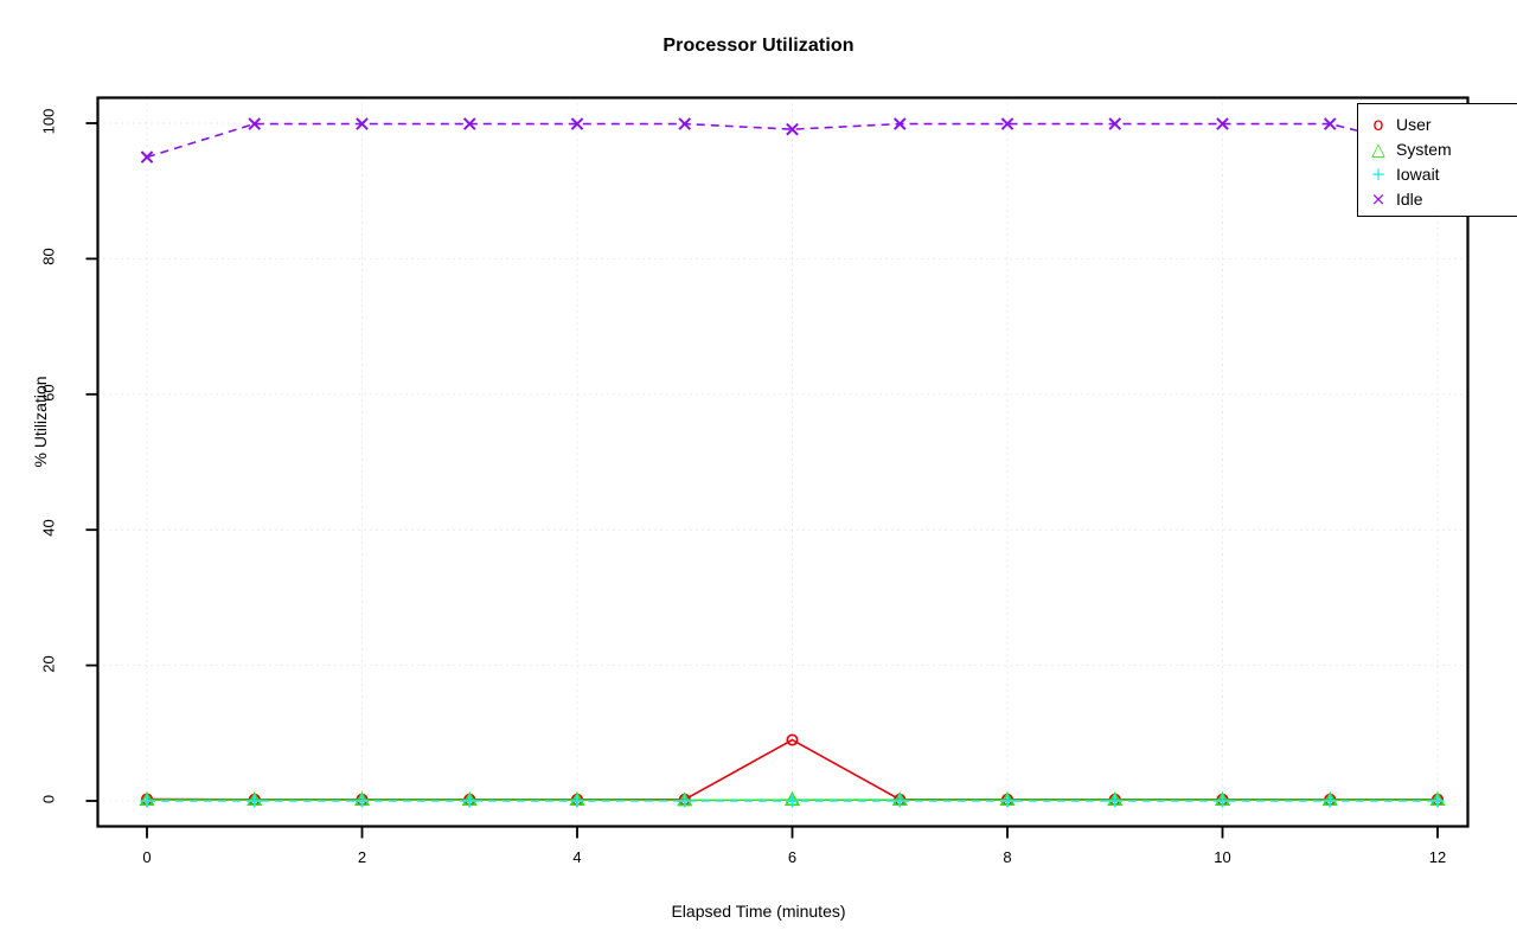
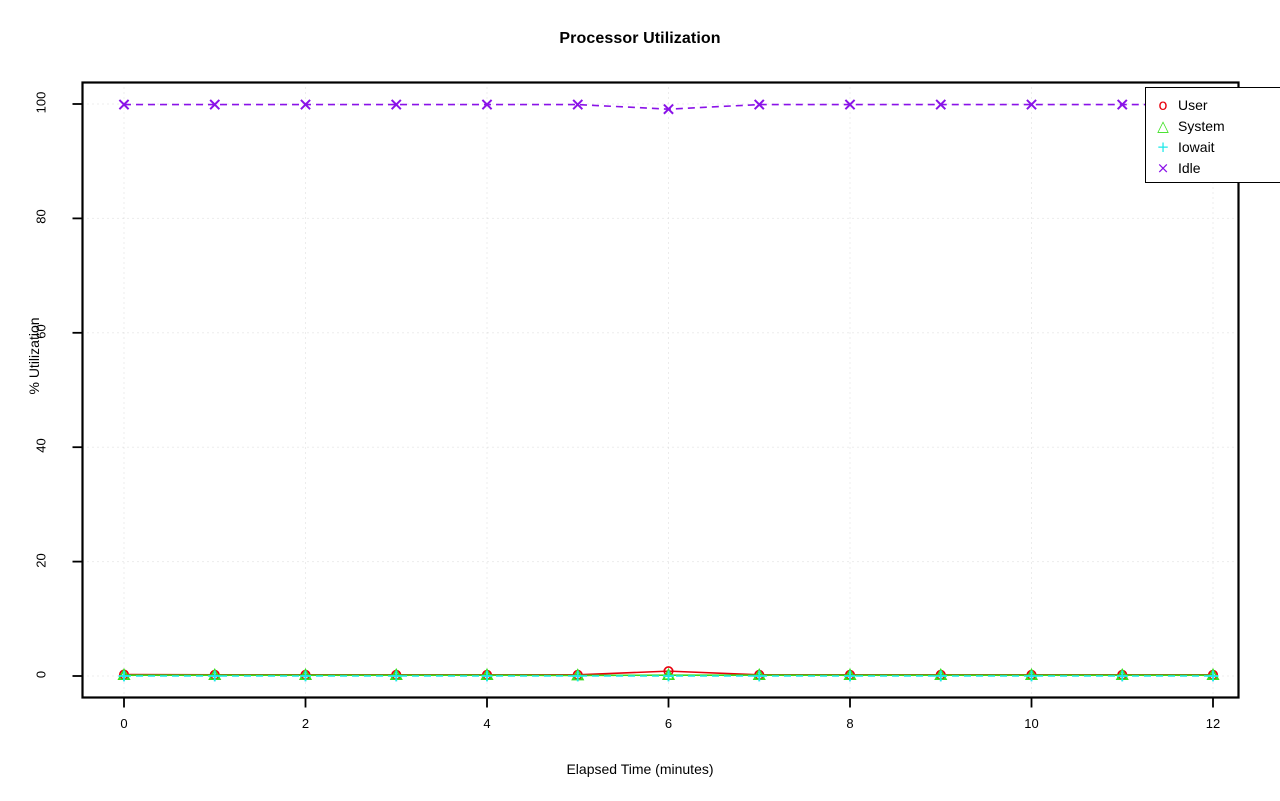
Idle/0: 95 -> 100
User/6: 9 -> 1
Idle/12: 96 -> 100
